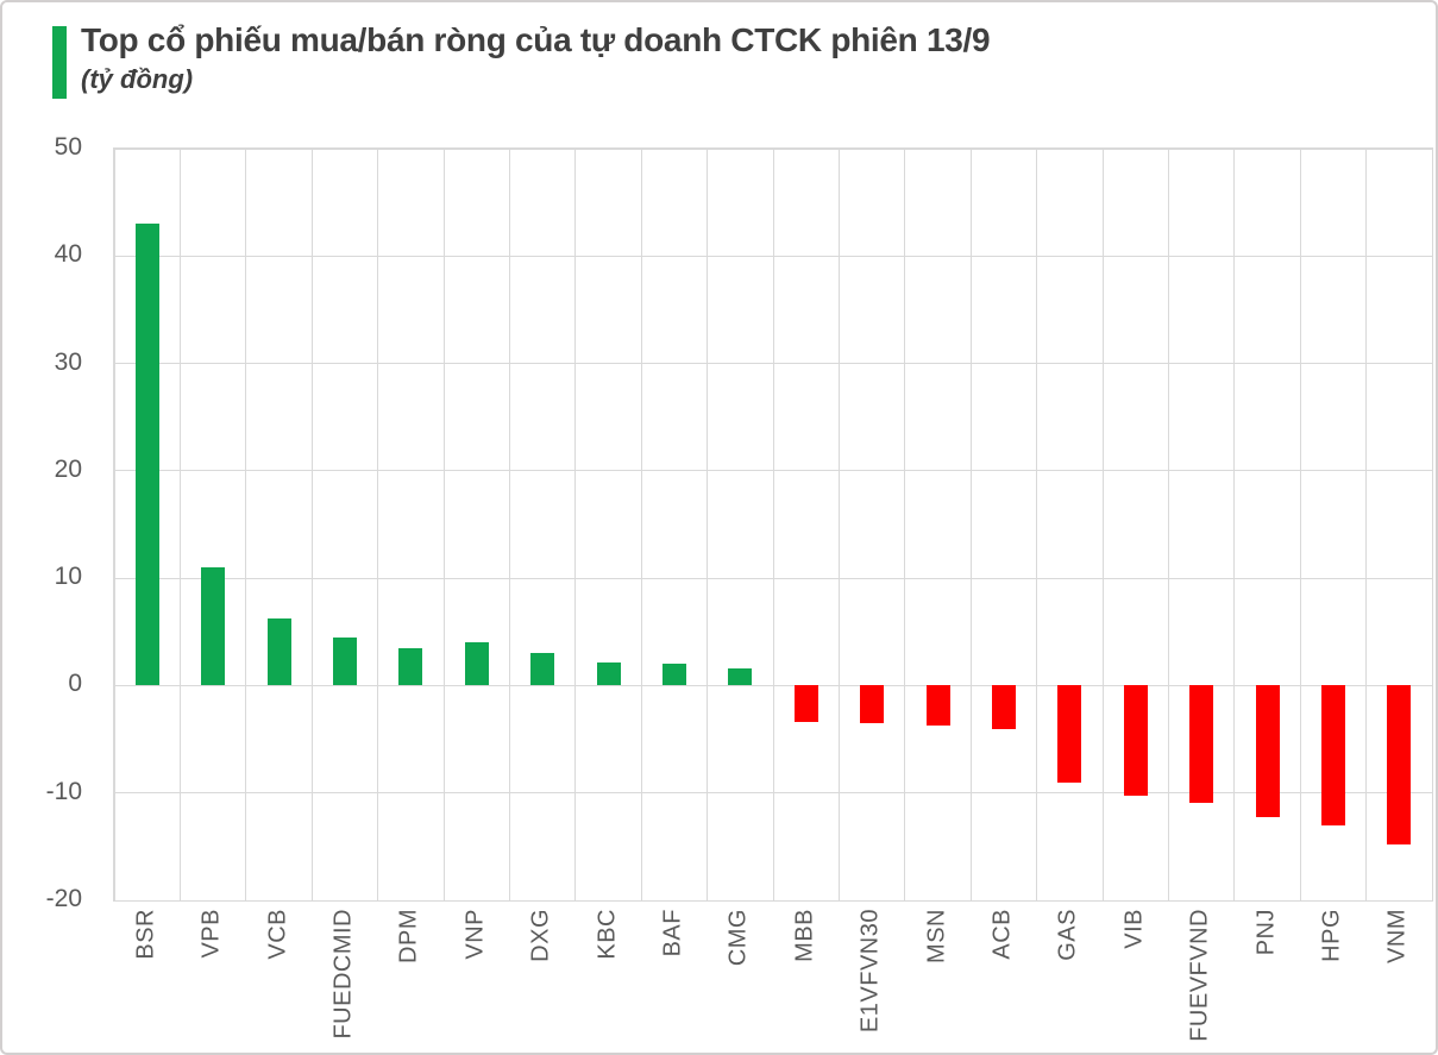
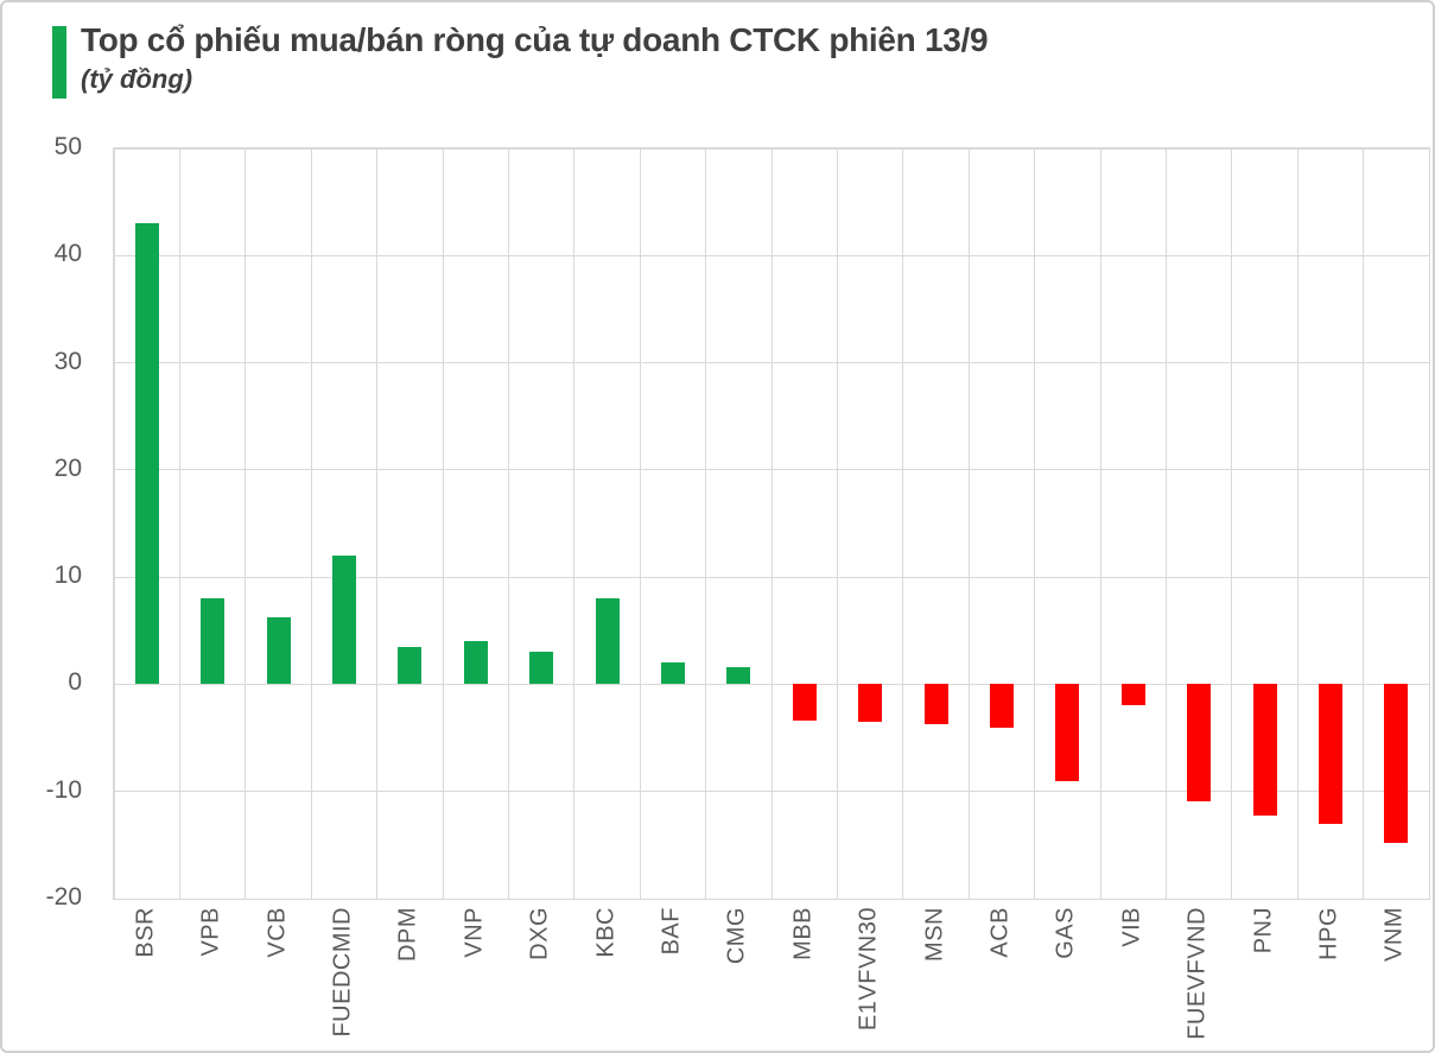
VPB: 11 -> 8
FUEDCMID: 4 -> 12
KBC: 2 -> 8
VIB: -10 -> -2
